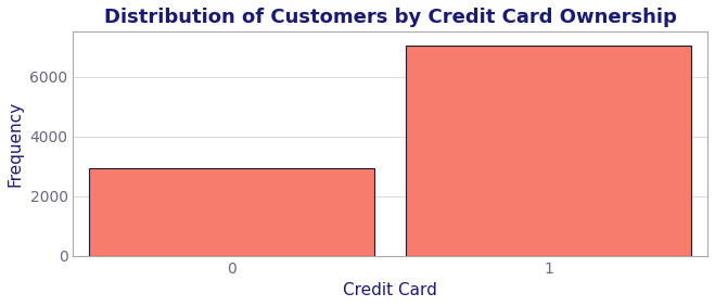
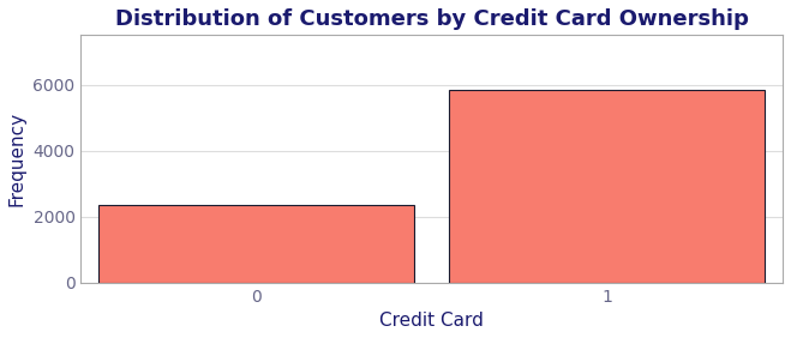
0: 2940 -> 2350
1: 7060 -> 5850
